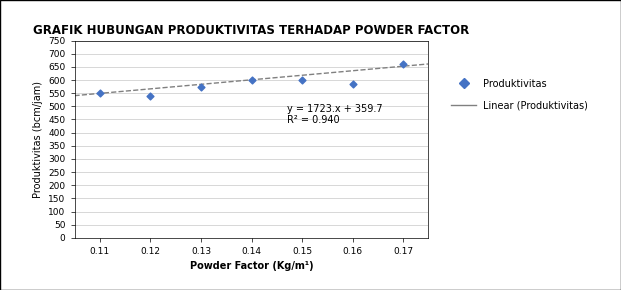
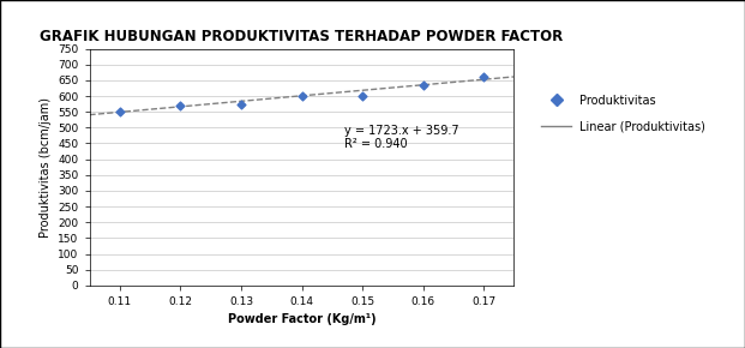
Produktivitas/0.12: 540 -> 570
Produktivitas/0.16: 585 -> 635
